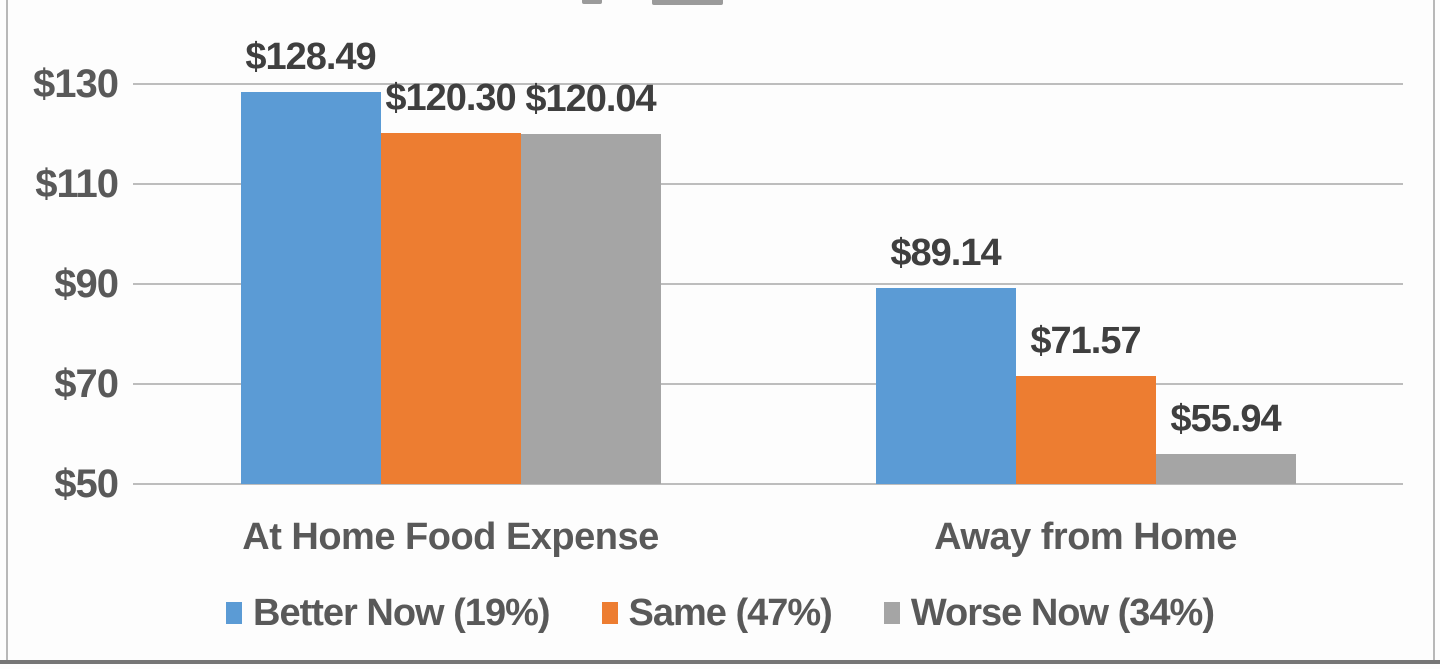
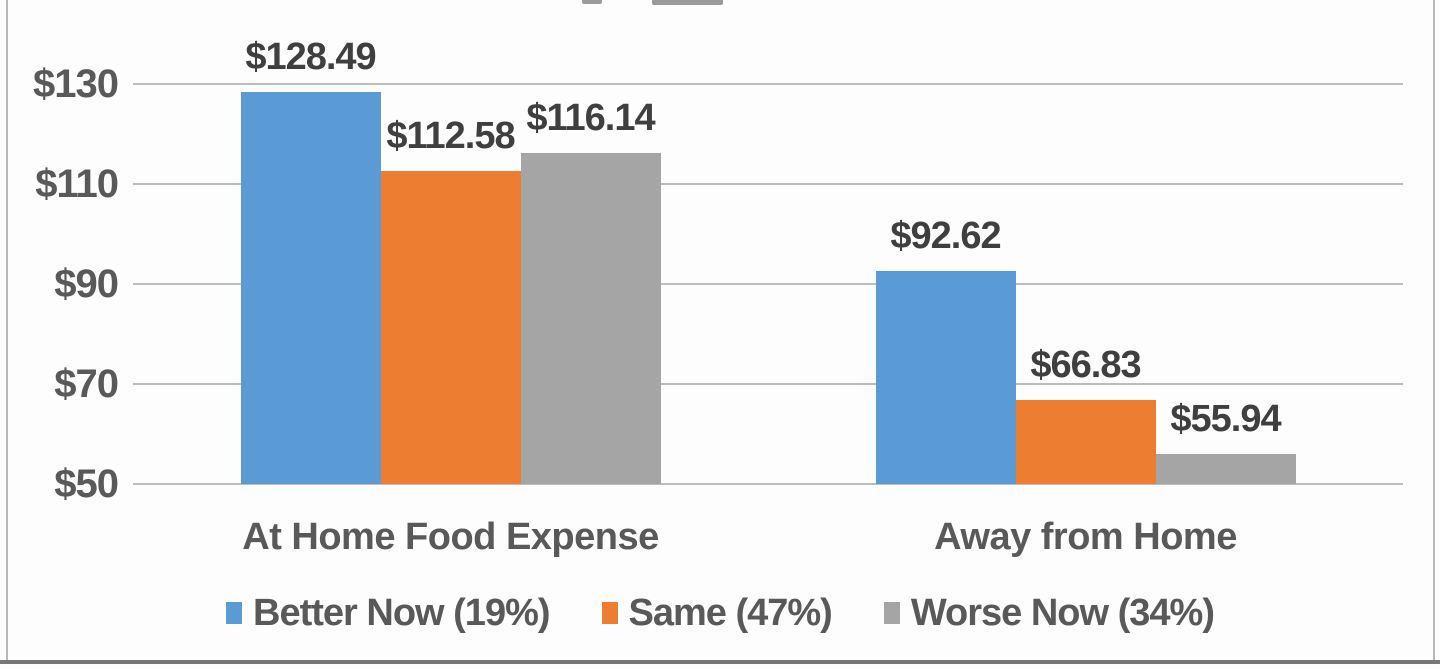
Same (47%)/At Home Food Expense: $120.30 -> $112.58
Worse Now (34%)/At Home Food Expense: $120.04 -> $116.14
Better Now (19%)/Away from Home: $89.14 -> $92.62
Same (47%)/Away from Home: $71.57 -> $66.83
